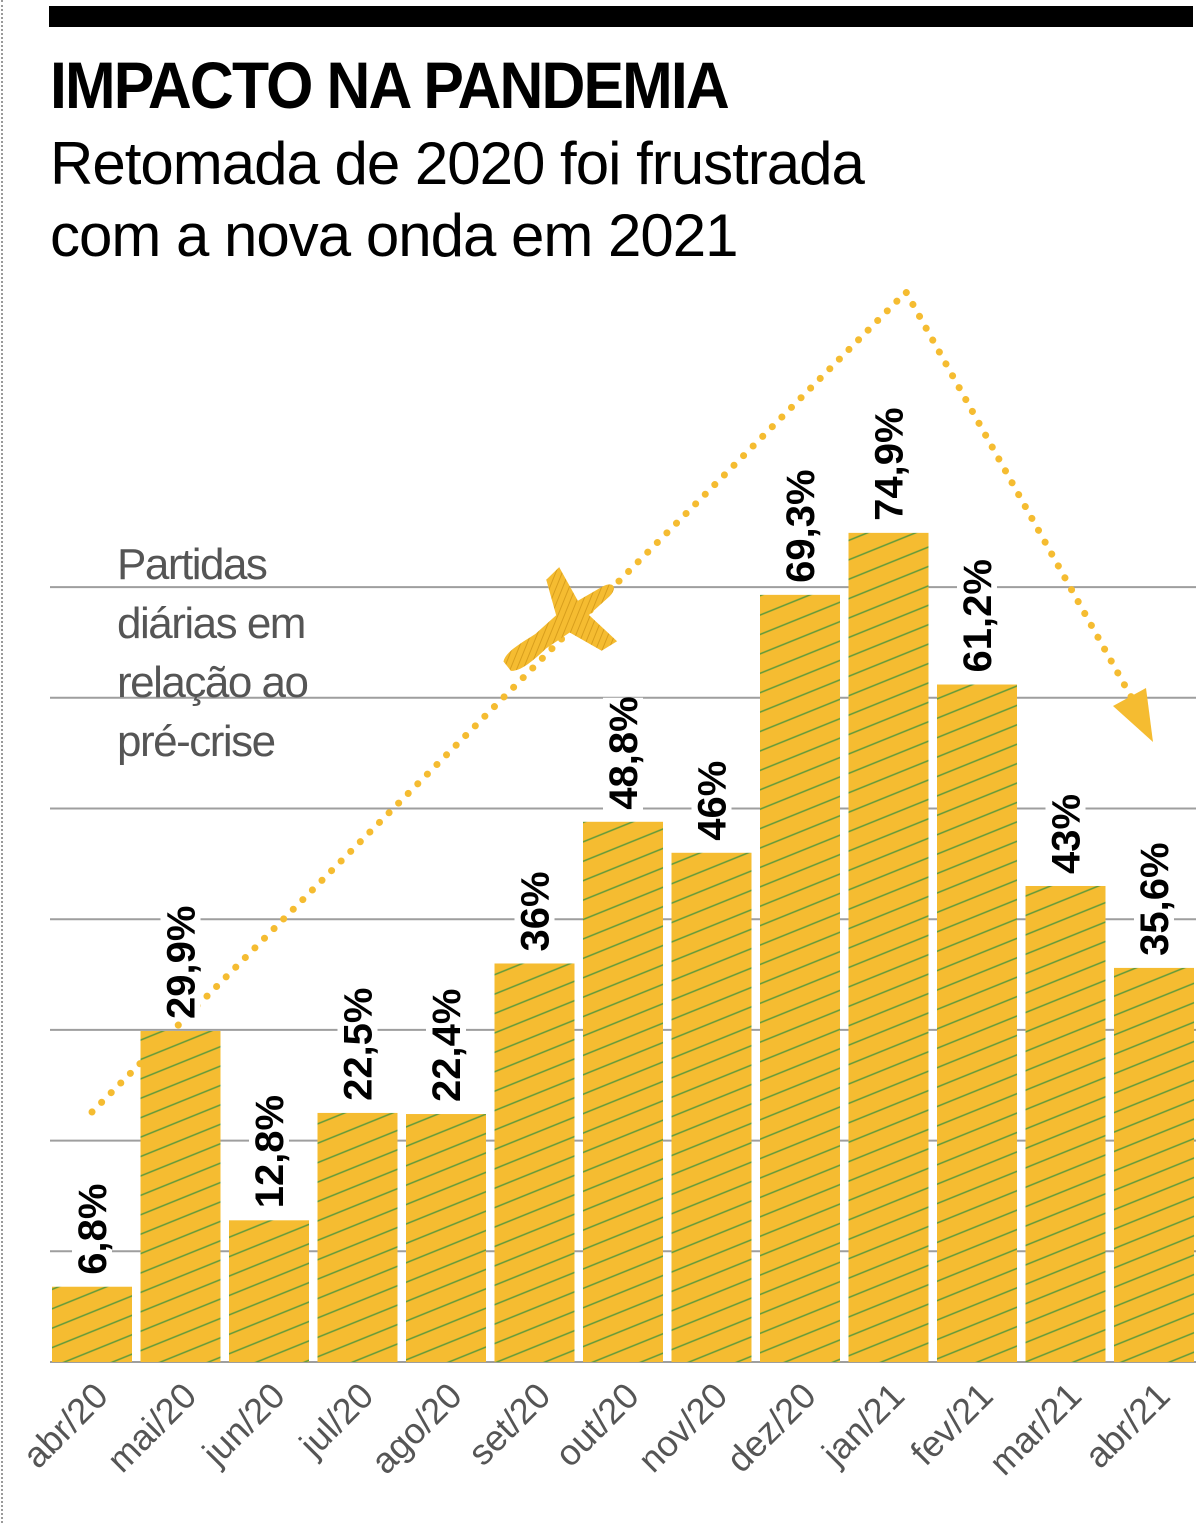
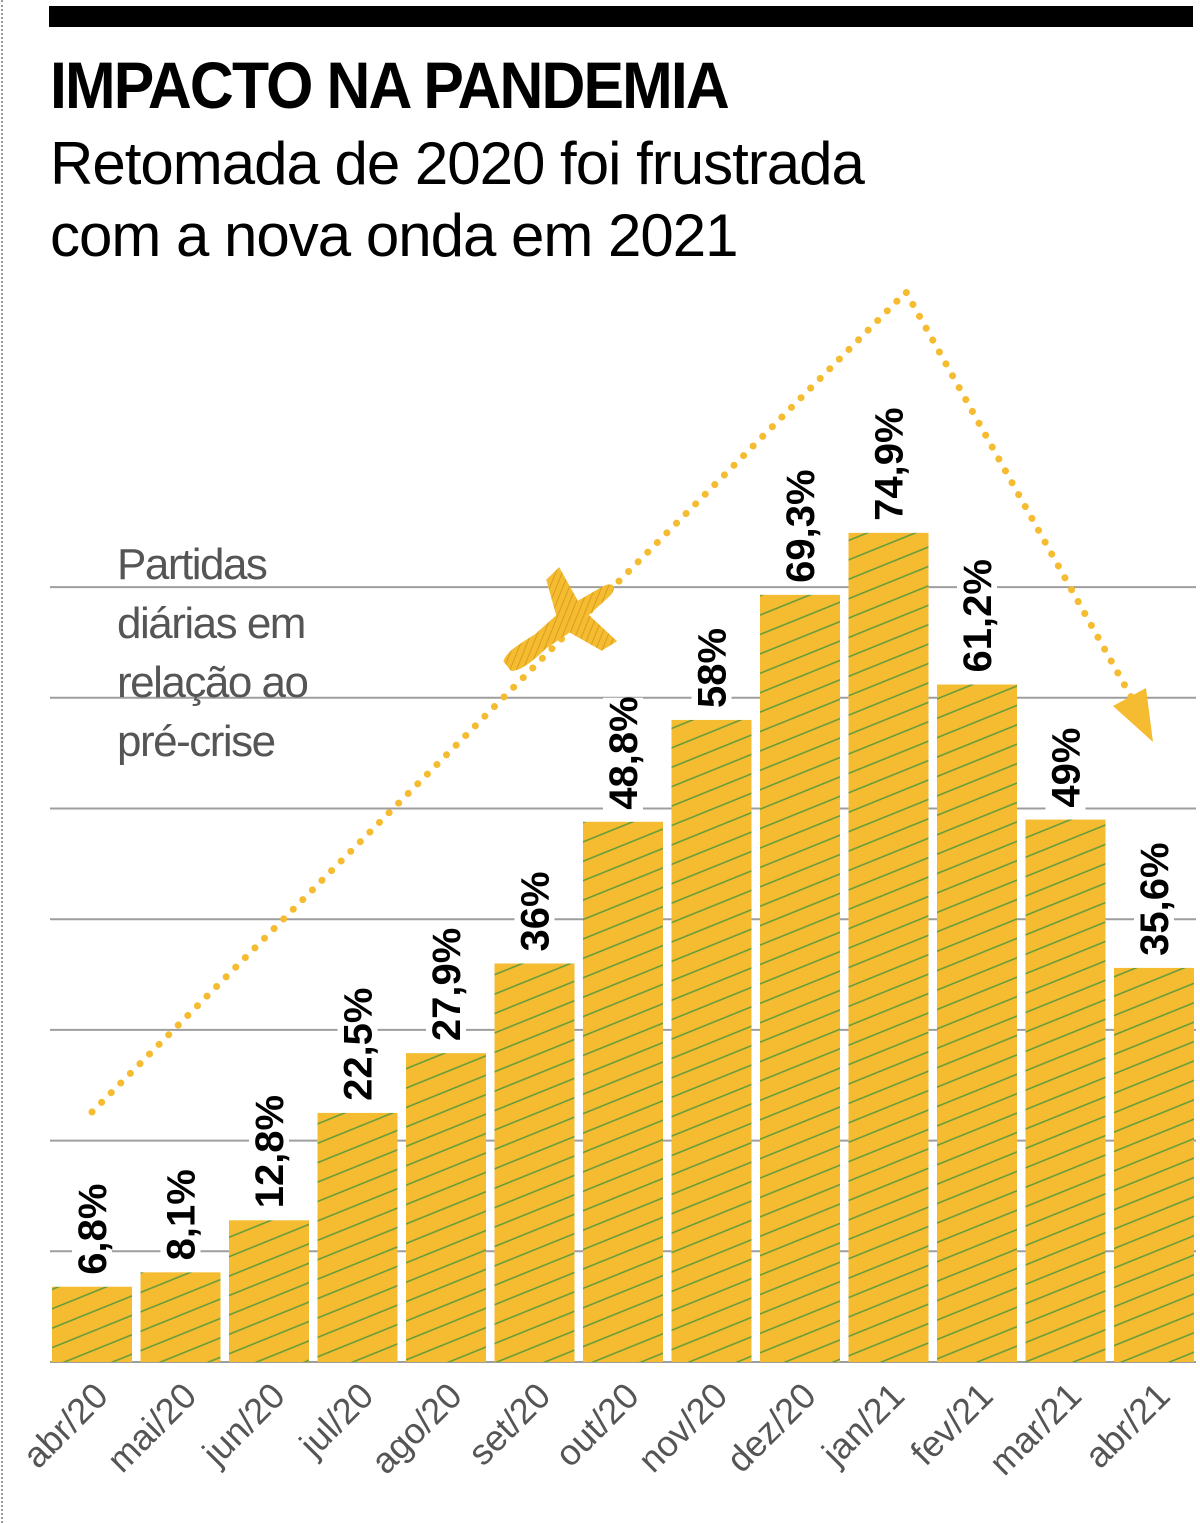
mai/20: 29,9% -> 8,1%
ago/20: 22,4% -> 27,9%
nov/20: 46% -> 58%
mar/21: 43% -> 49%
